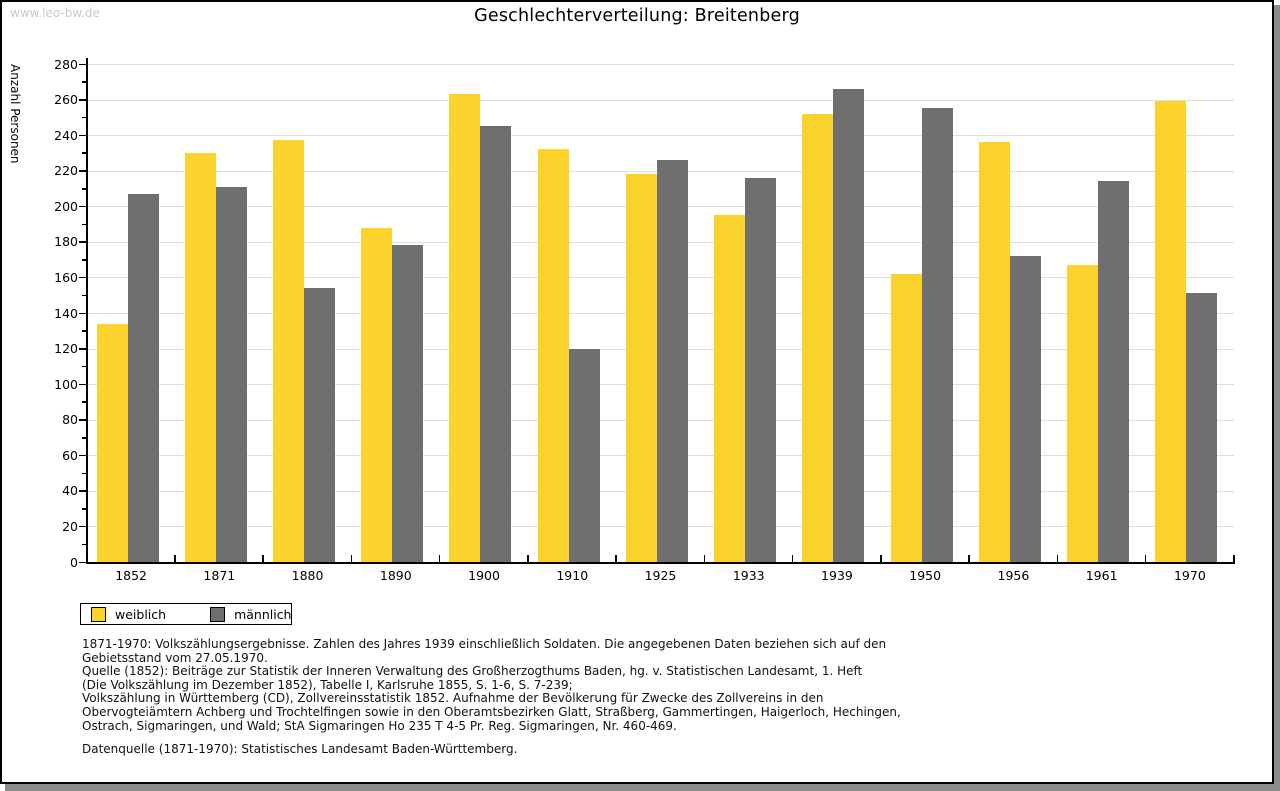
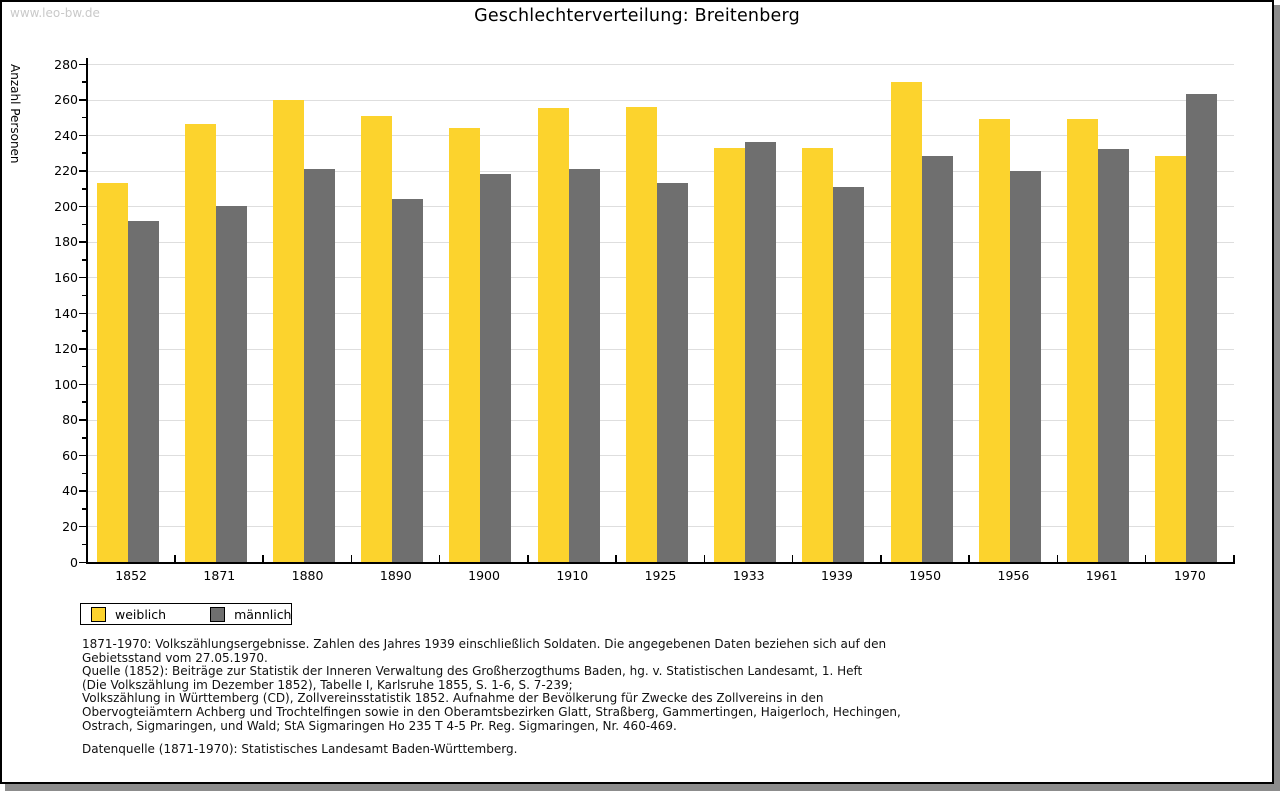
weiblich/1852: 134 -> 213
männlich/1852: 207 -> 192
weiblich/1871: 230 -> 246
männlich/1871: 211 -> 200
weiblich/1880: 237 -> 260
männlich/1880: 154 -> 221
weiblich/1890: 188 -> 251
männlich/1890: 178 -> 204
weiblich/1900: 263 -> 244
männlich/1900: 245 -> 218
weiblich/1910: 232 -> 255
männlich/1910: 120 -> 221
weiblich/1925: 218 -> 256
männlich/1925: 226 -> 213
weiblich/1933: 195 -> 233
männlich/1933: 216 -> 236
weiblich/1939: 252 -> 233
männlich/1939: 266 -> 211
weiblich/1950: 162 -> 270
männlich/1950: 255 -> 228
weiblich/1956: 236 -> 249
männlich/1956: 172 -> 220
weiblich/1961: 167 -> 249
männlich/1961: 214 -> 232
weiblich/1970: 259 -> 228
männlich/1970: 151 -> 263
